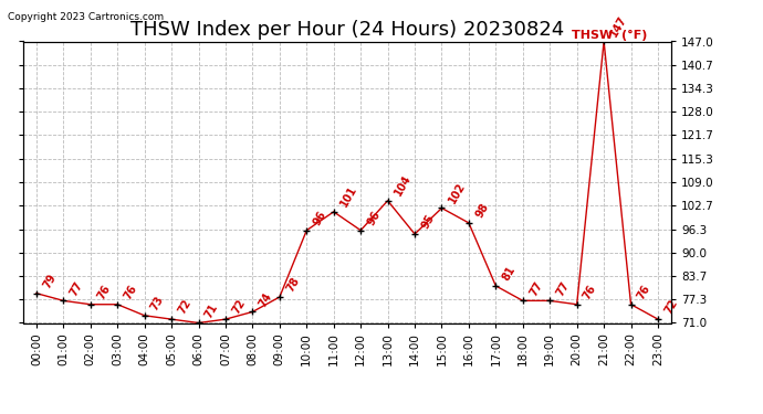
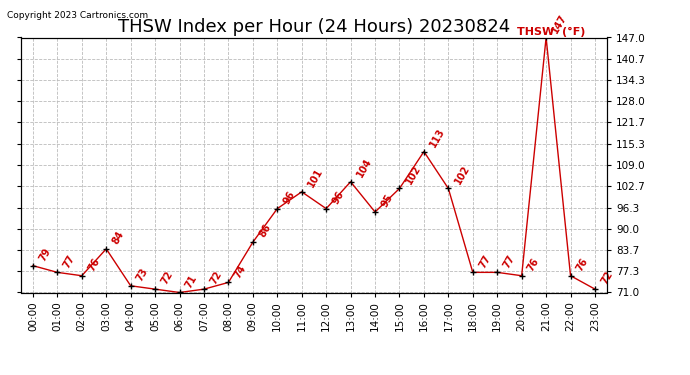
03:00: 76 -> 84
09:00: 78 -> 86
16:00: 98 -> 113
17:00: 81 -> 102
